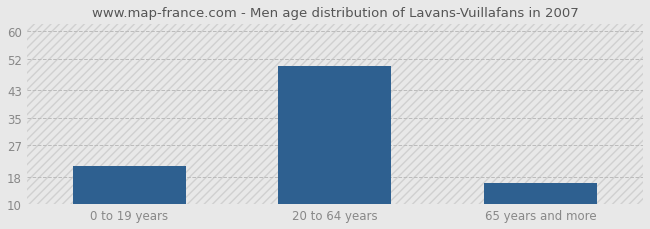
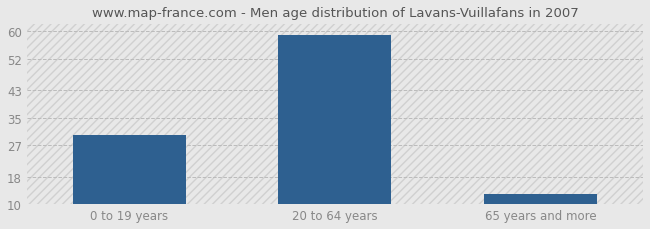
0 to 19 years: 21 -> 30
20 to 64 years: 50 -> 59
65 years and more: 16 -> 13
